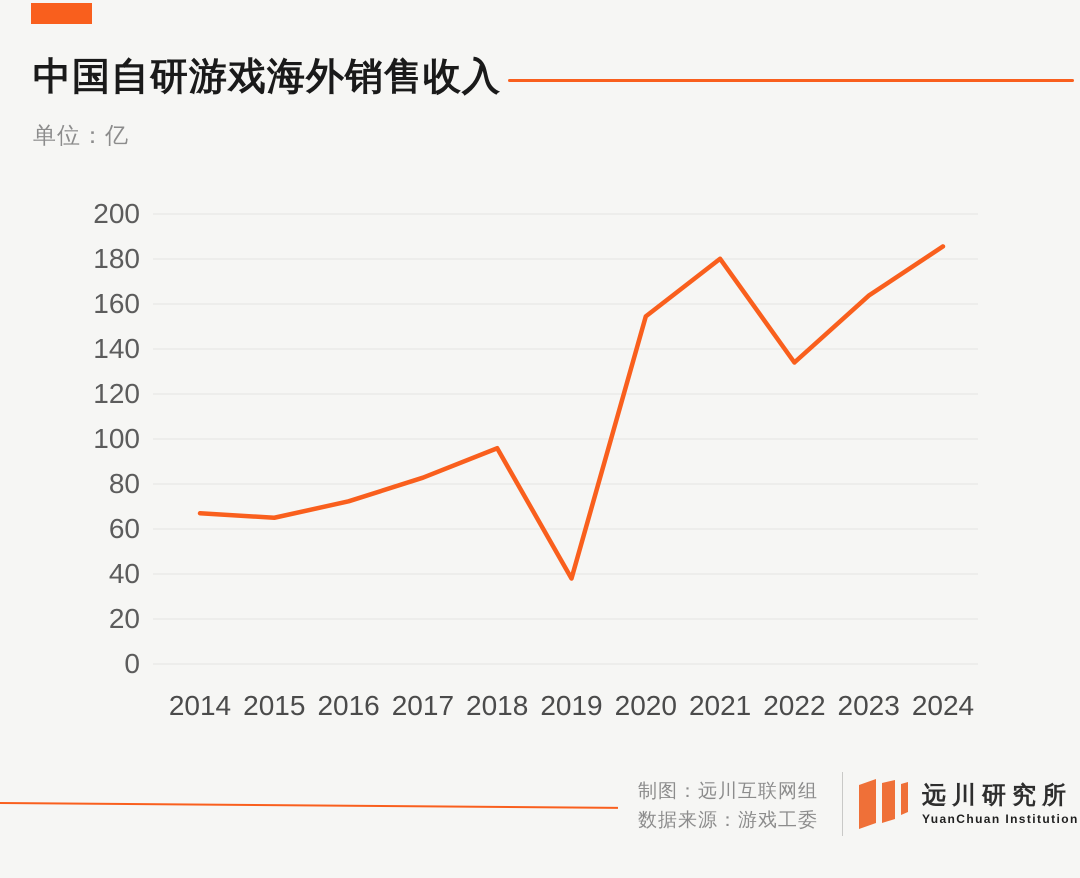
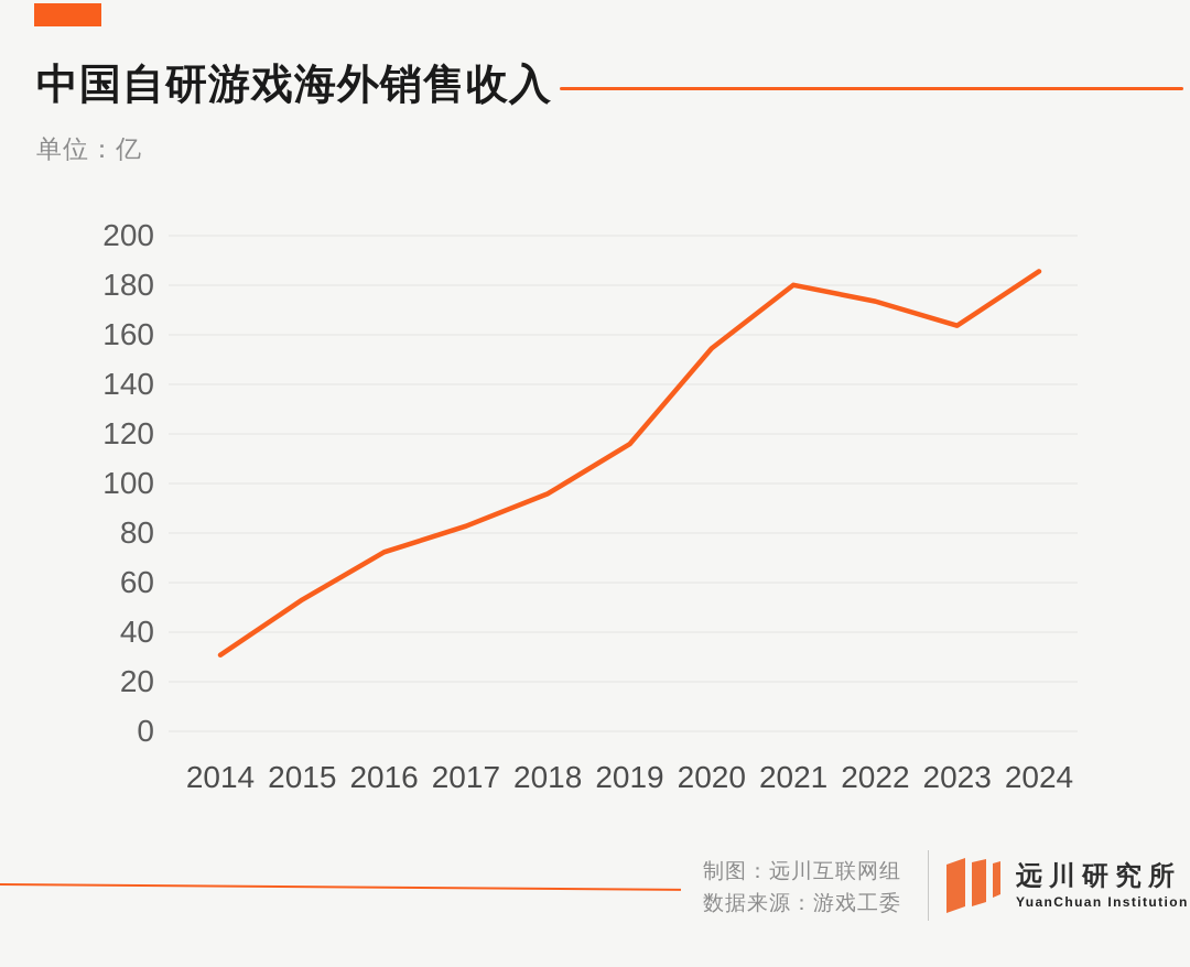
2014: 67 -> 31
2015: 65 -> 53
2019: 38 -> 116
2022: 134 -> 174
